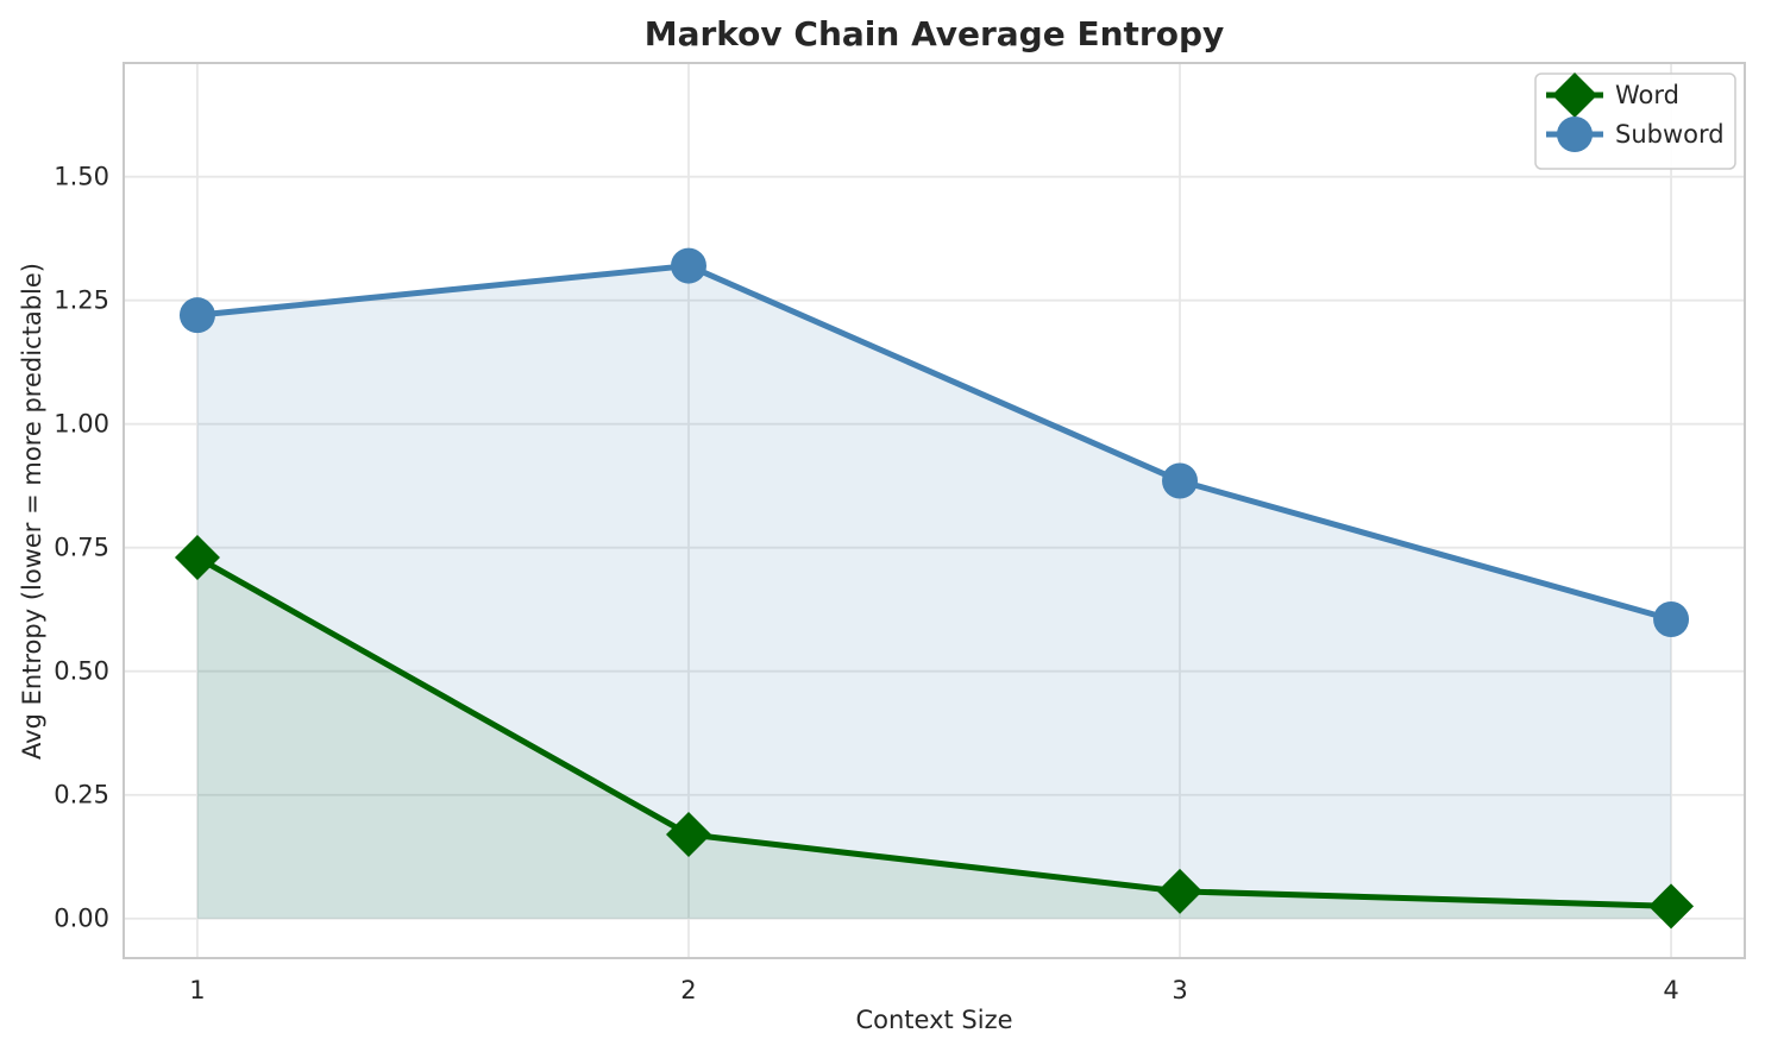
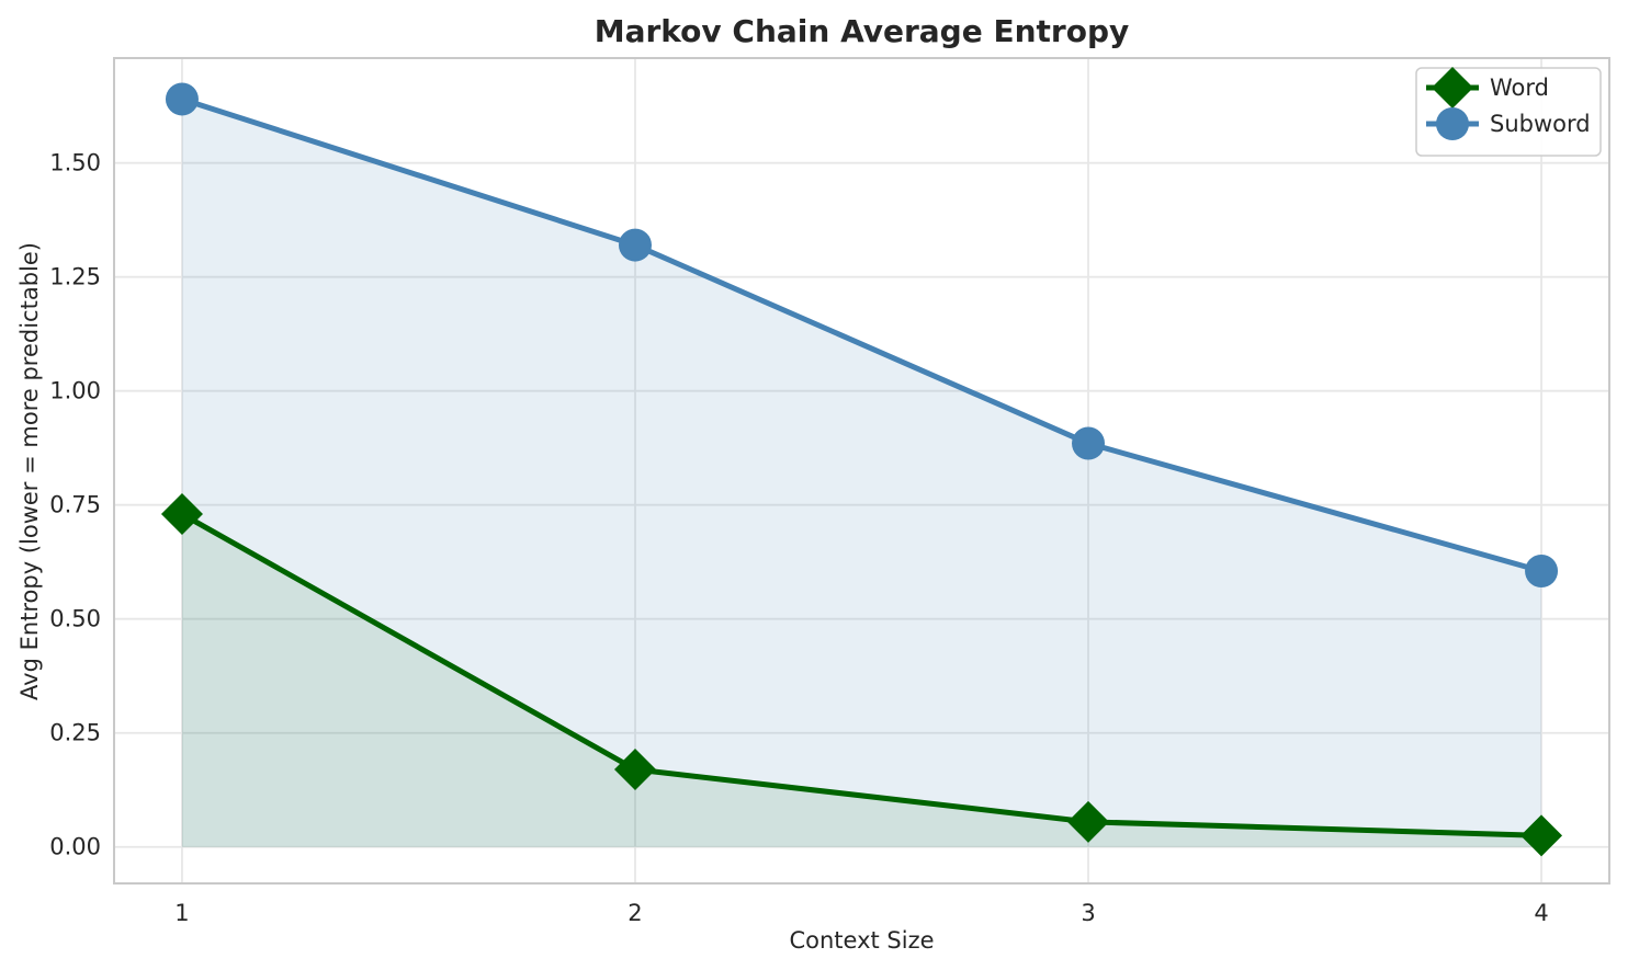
Subword/1: 1.22 -> 1.64
